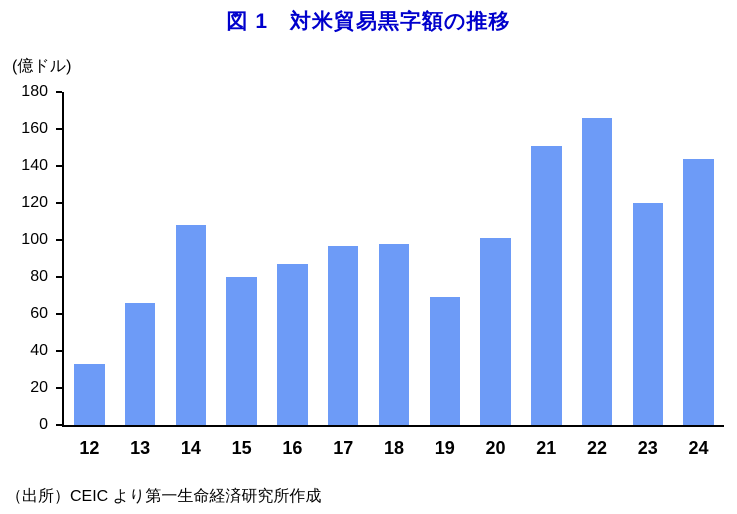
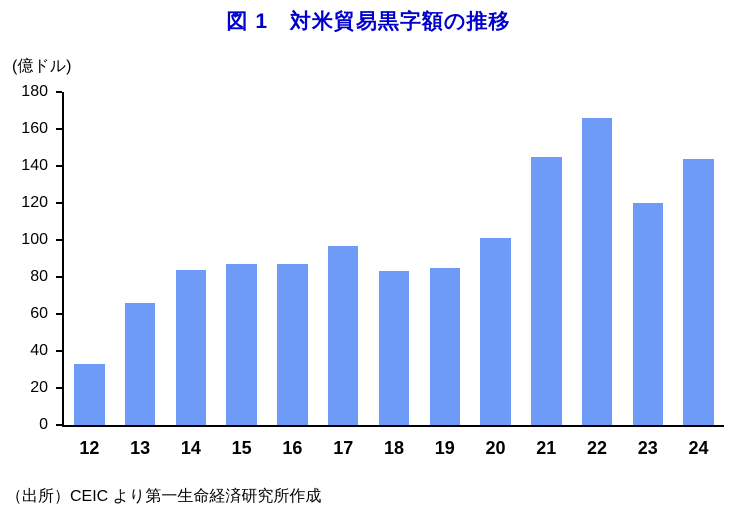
14: 108 -> 84
15: 80 -> 87
18: 98 -> 83
19: 69 -> 85
21: 151 -> 145
